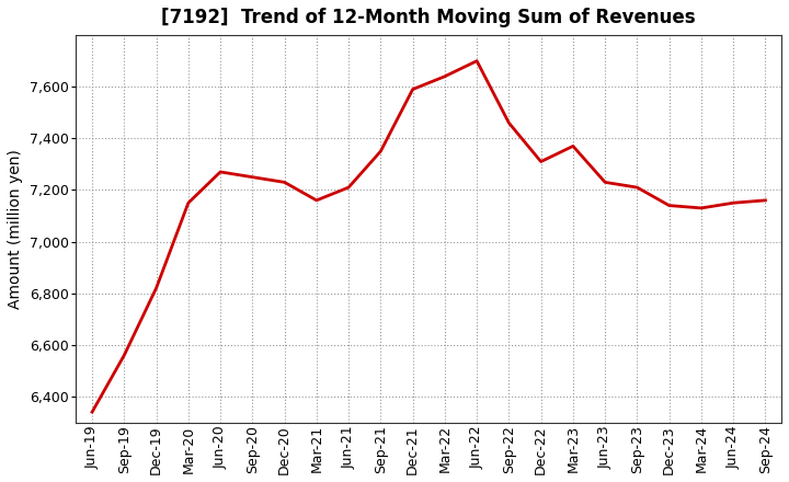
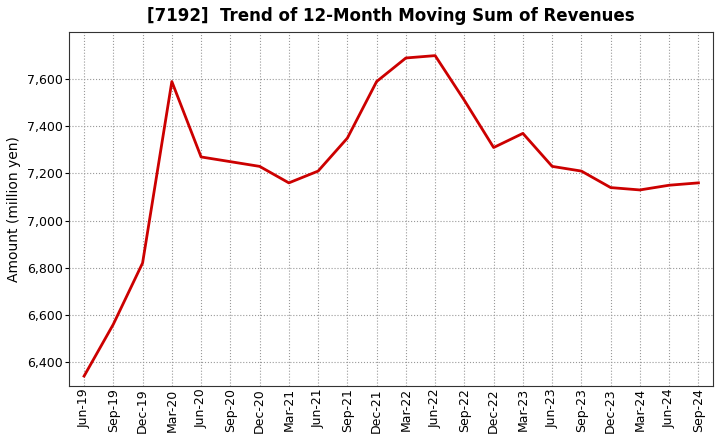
Mar-20: 7,150 -> 7,590
Mar-22: 7,640 -> 7,690
Sep-22: 7,460 -> 7,510
